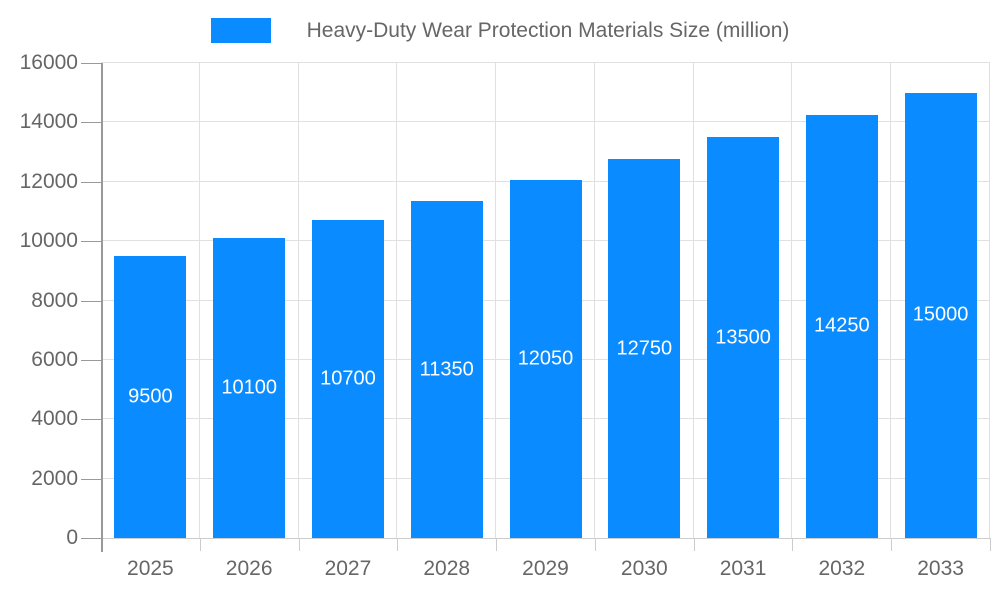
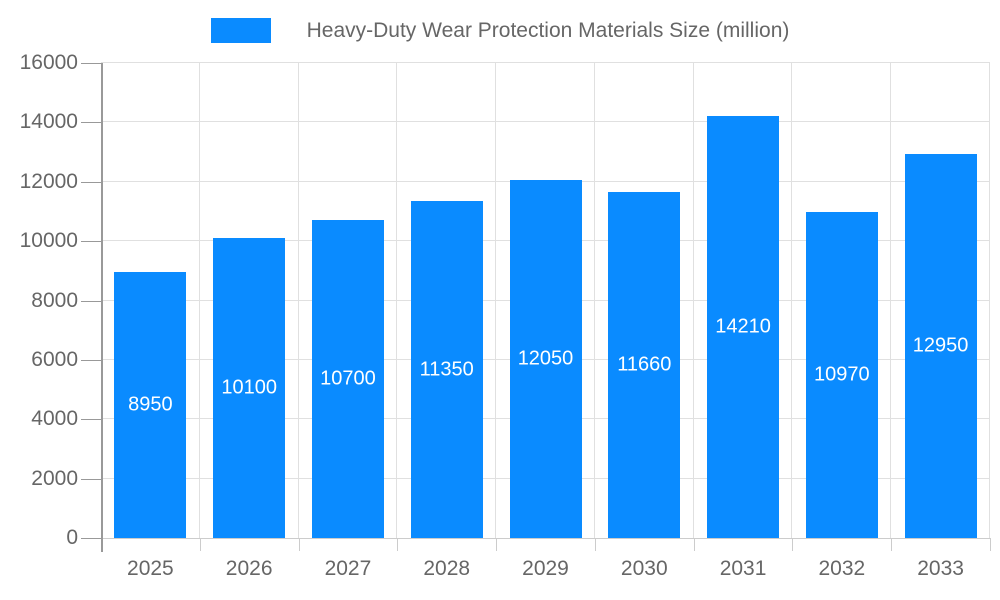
2025: 9500 -> 8950
2030: 12750 -> 11660
2031: 13500 -> 14210
2032: 14250 -> 10970
2033: 15000 -> 12950
